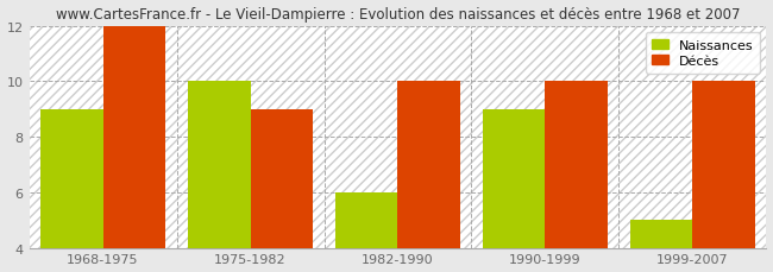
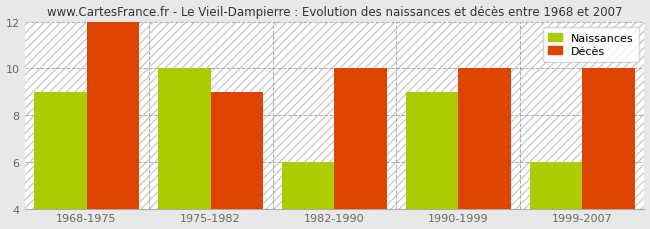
Naissances/1999-2007: 5 -> 6
